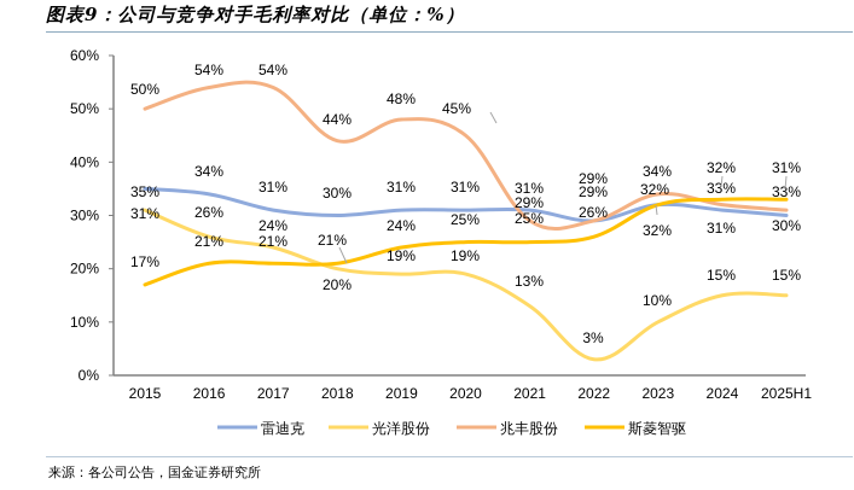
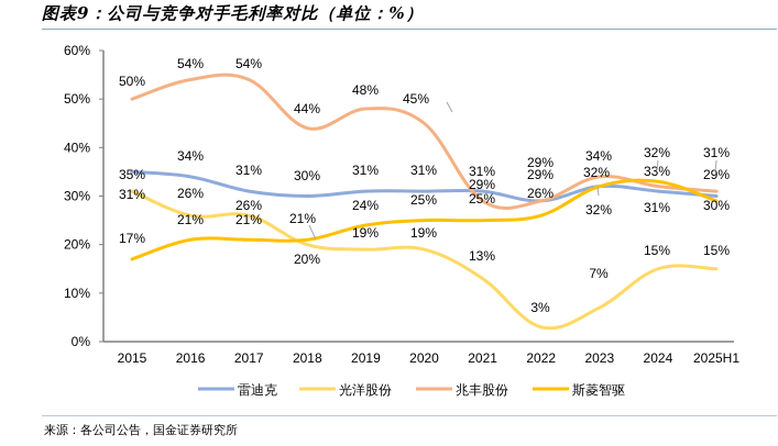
光洋股份/2017: 24% -> 26%
光洋股份/2023: 10% -> 7%
斯菱智驱/2025H1: 33% -> 29%
